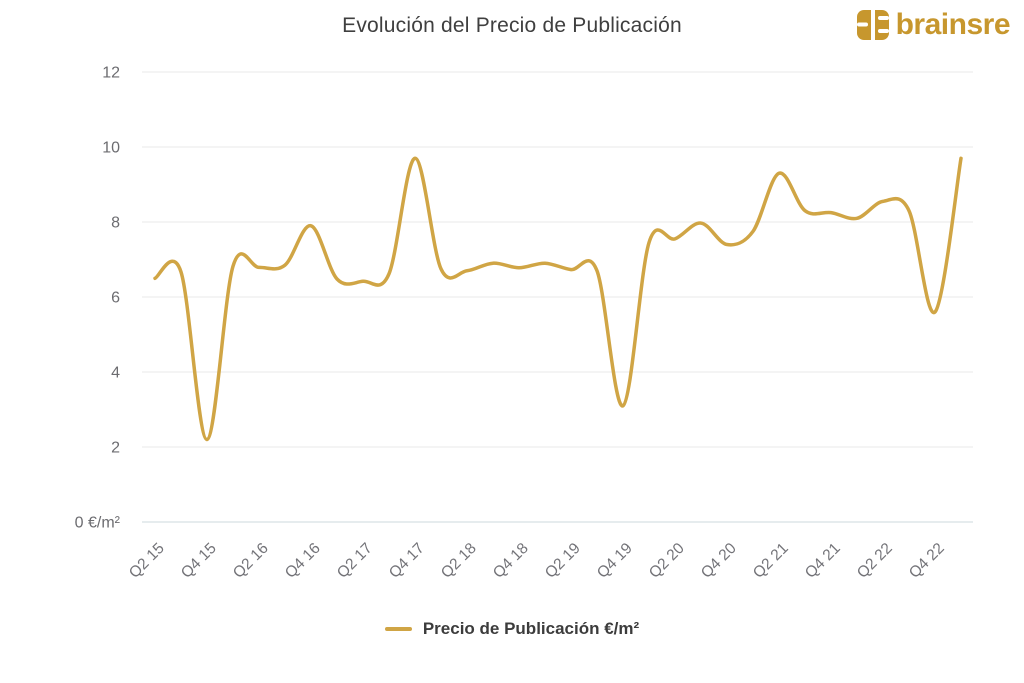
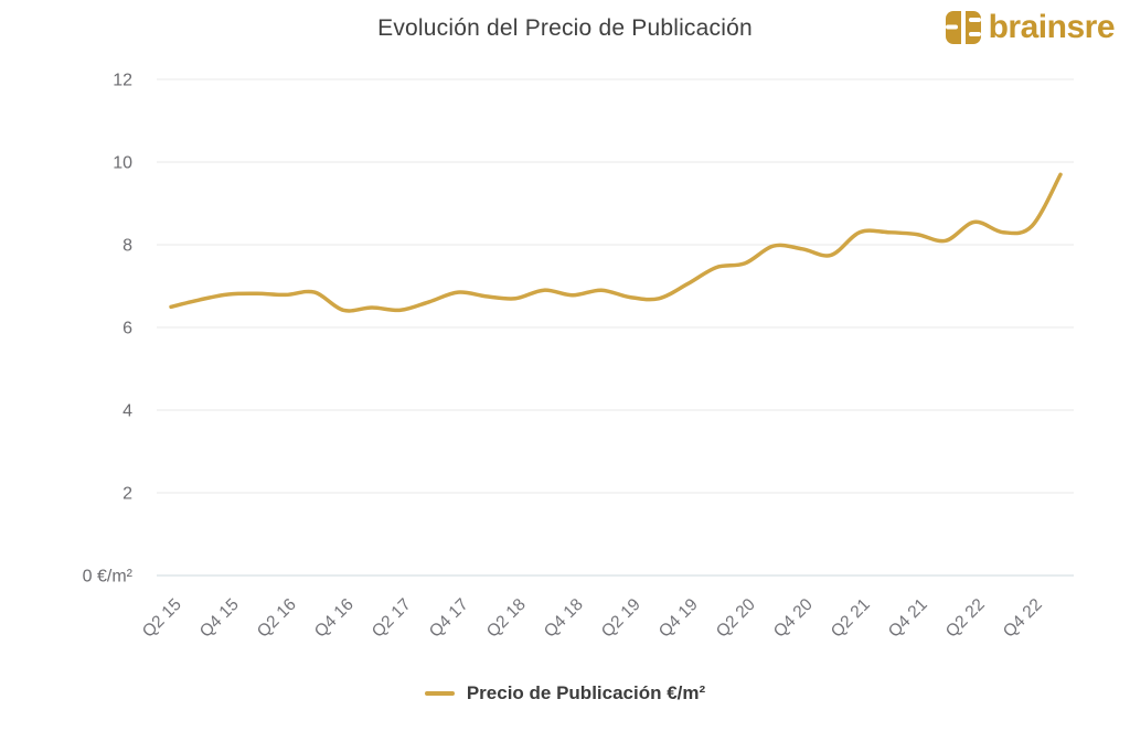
Q4 15: 2.2 -> 6.8
Q4 16: 7.9 -> 6.4
Q4 17: 9.7 -> 6.8
Q4 19: 3.1 -> 7.0
Q4 20: 7.4 -> 7.9
Q2 21: 9.3 -> 8.3
Q4 22: 5.6 -> 8.4
